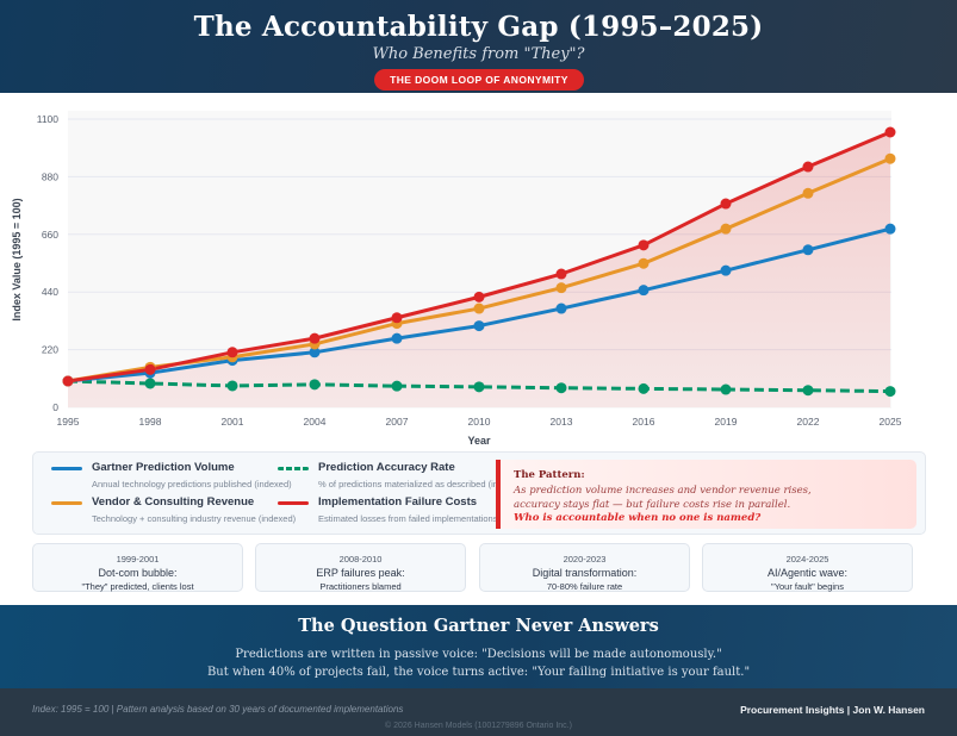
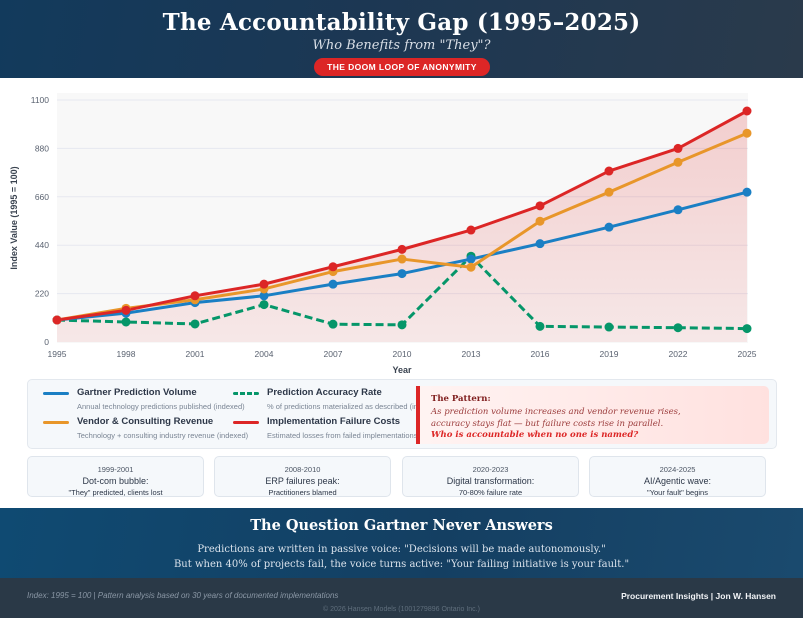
Prediction Accuracy Rate/2004: 90 -> 170
Vendor & Consulting Revenue/2013: 460 -> 340
Prediction Accuracy Rate/2013: 70 -> 390
Implementation Failure Costs/2022: 920 -> 880
